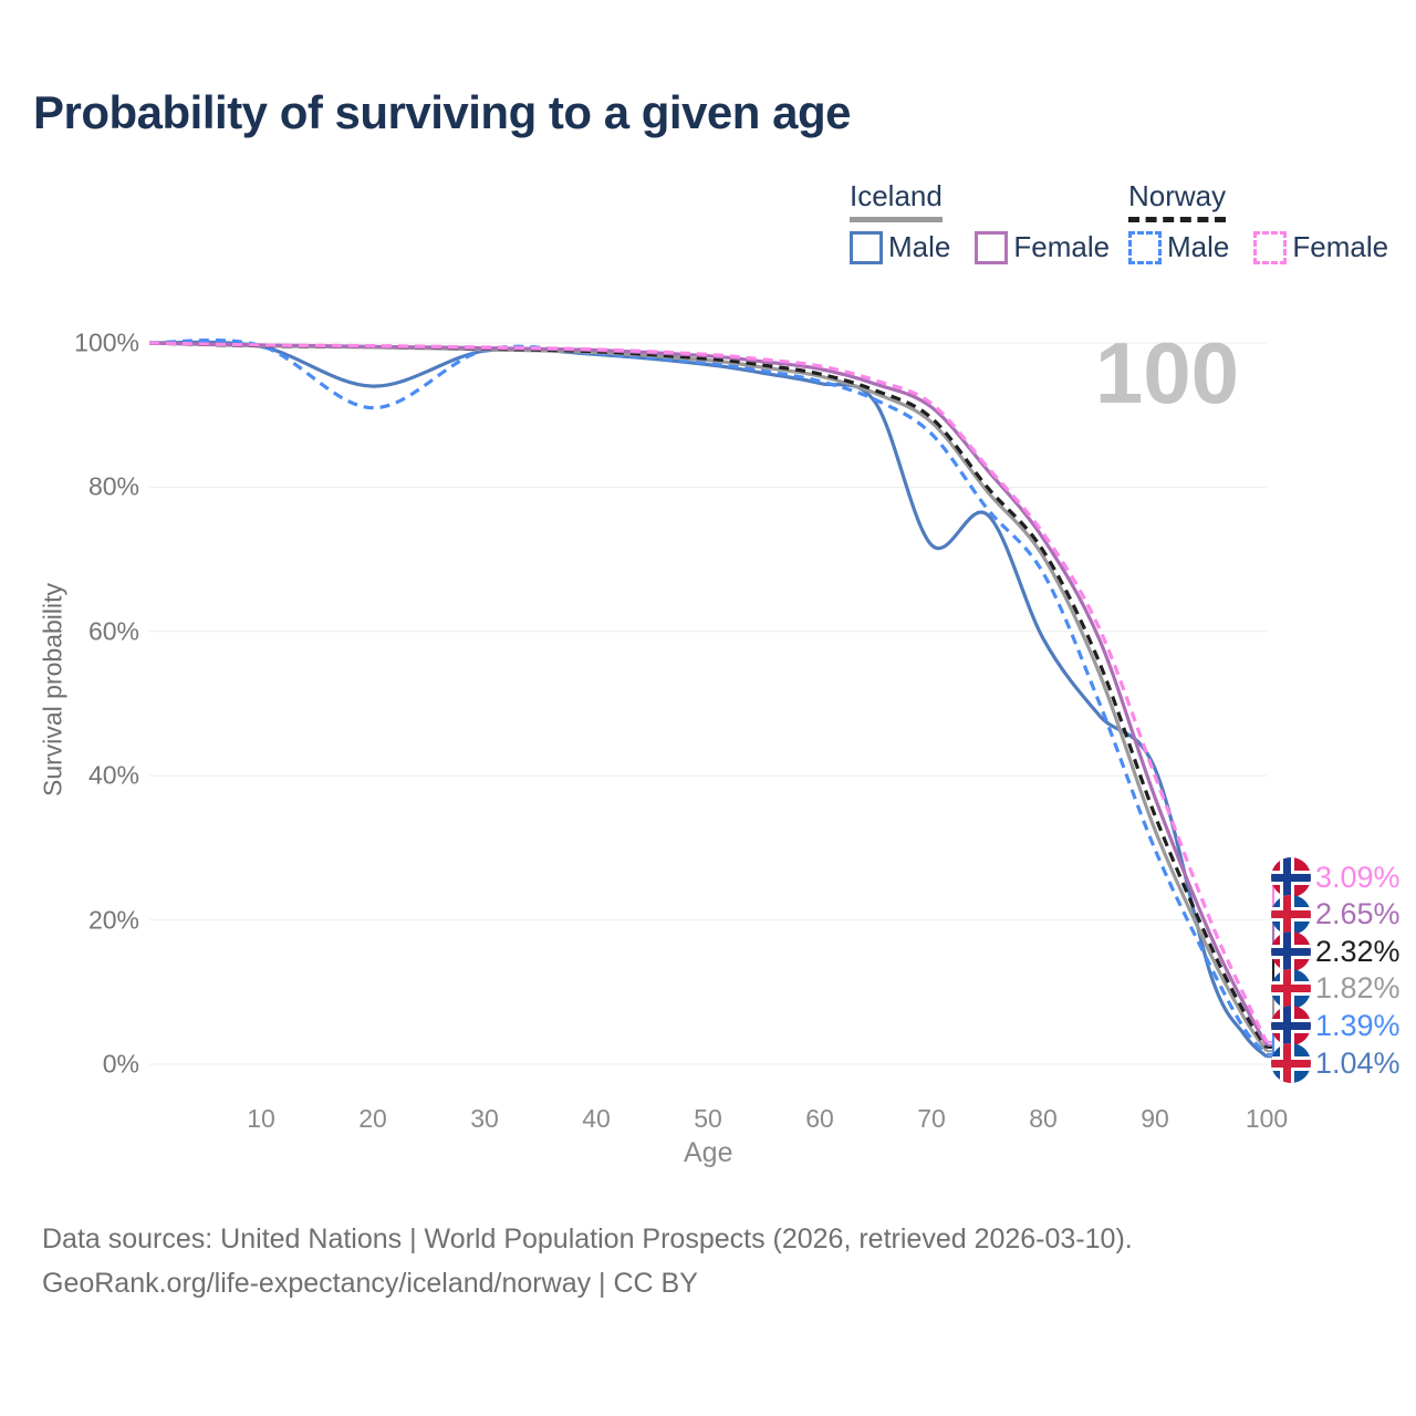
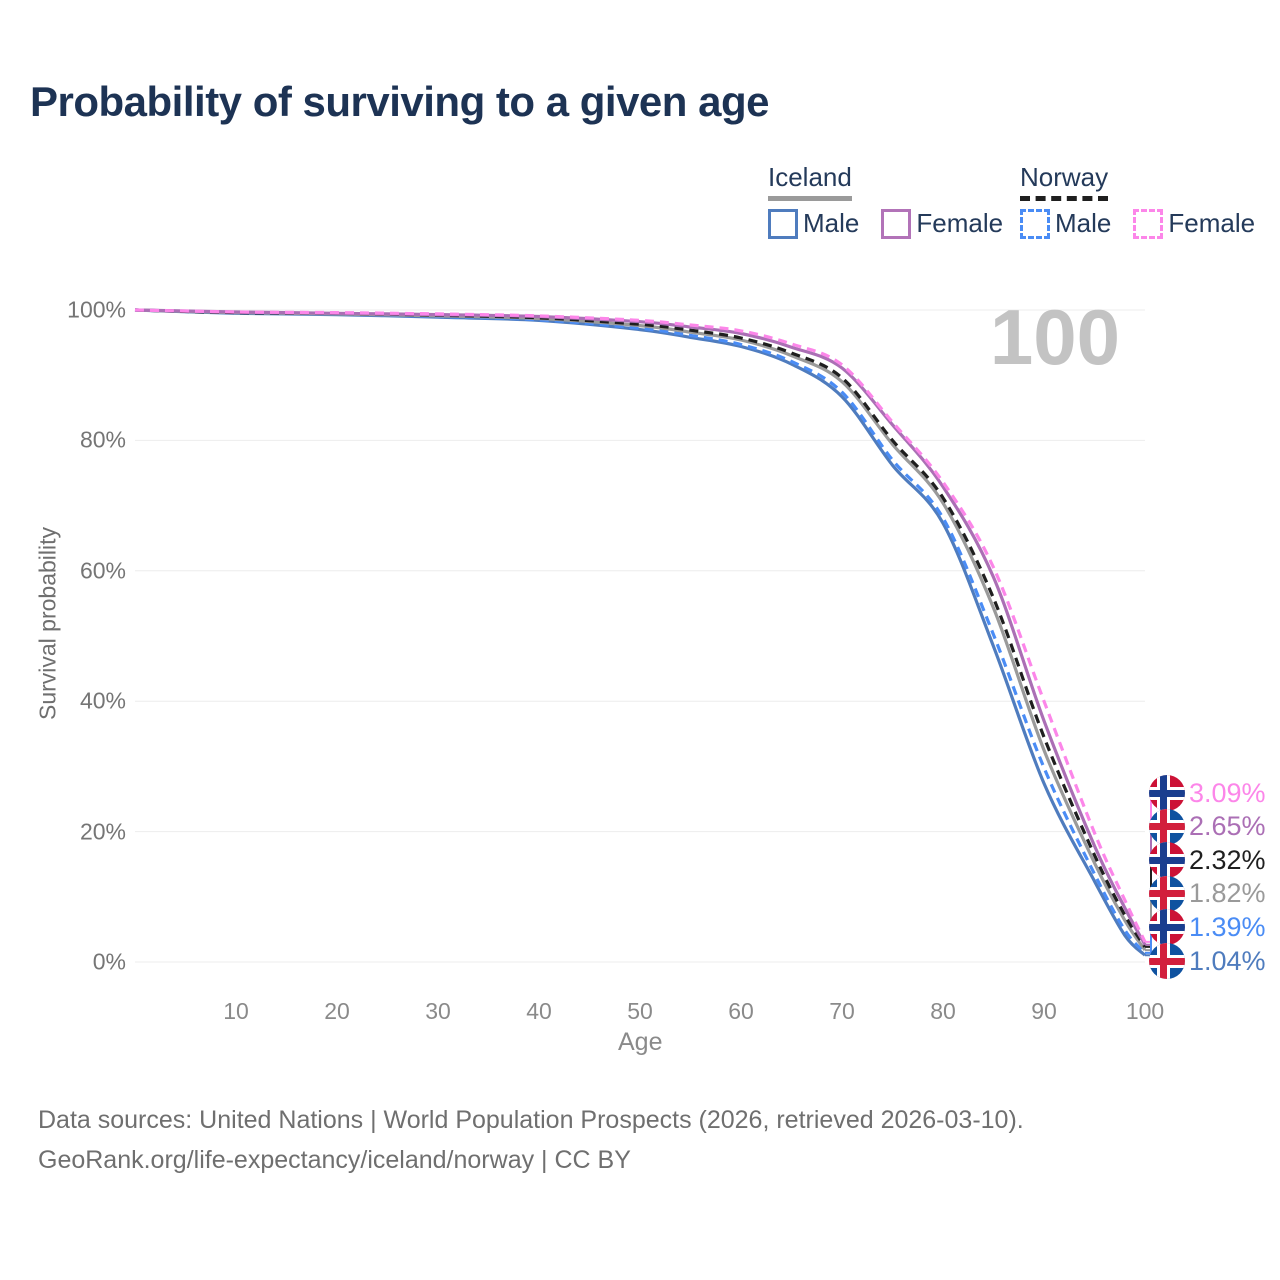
Norway Male/20: 91% -> 99%
Iceland Male/20: 94% -> 99%
Iceland Male/70: 72% -> 87%
Iceland Male/80: 59% -> 67%
Iceland Male/90: 41% -> 27%
